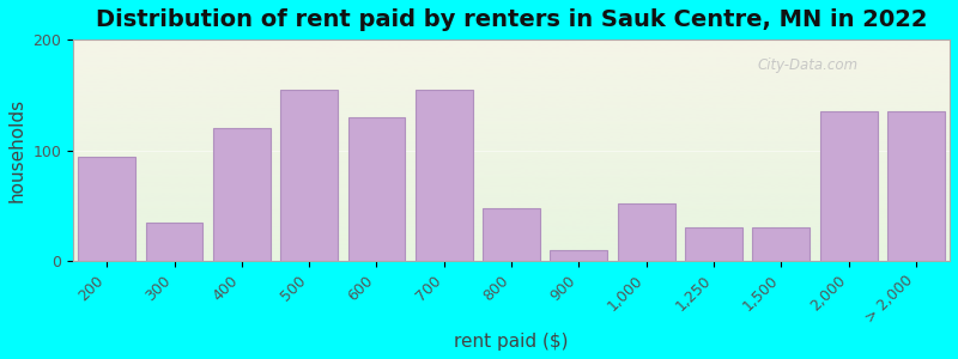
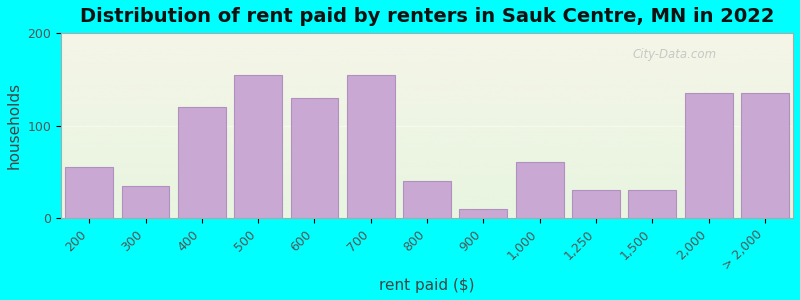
200: 94 -> 55
800: 48 -> 40
1,000: 52 -> 60
